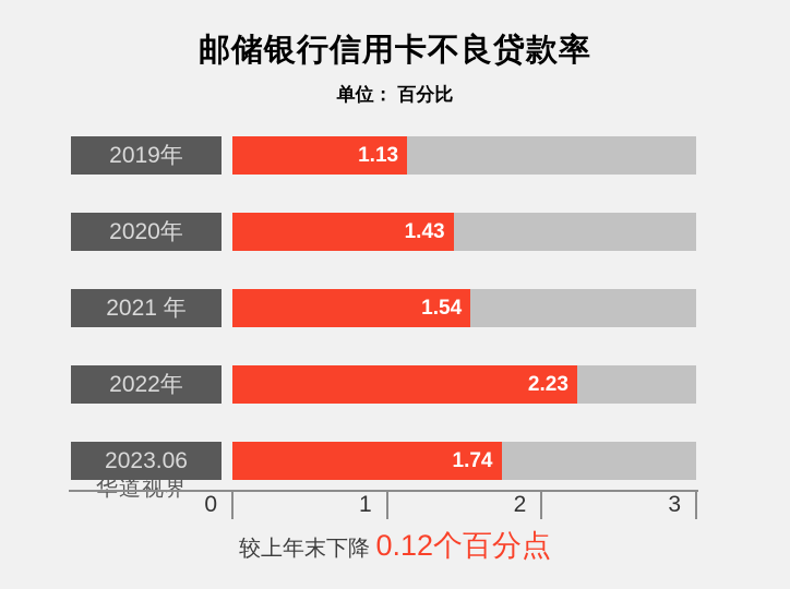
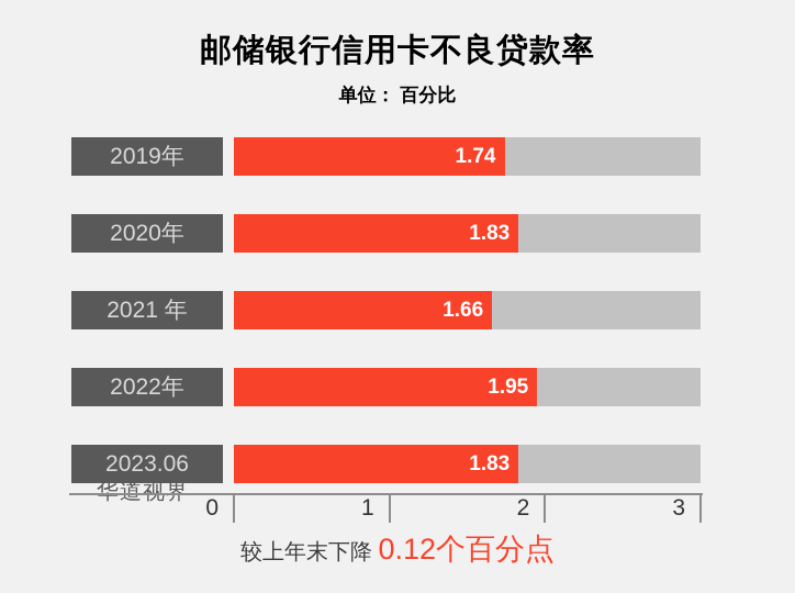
2019年: 1.13 -> 1.74
2020年: 1.43 -> 1.83
2021 年: 1.54 -> 1.66
2022年: 2.23 -> 1.95
2023.06: 1.74 -> 1.83
